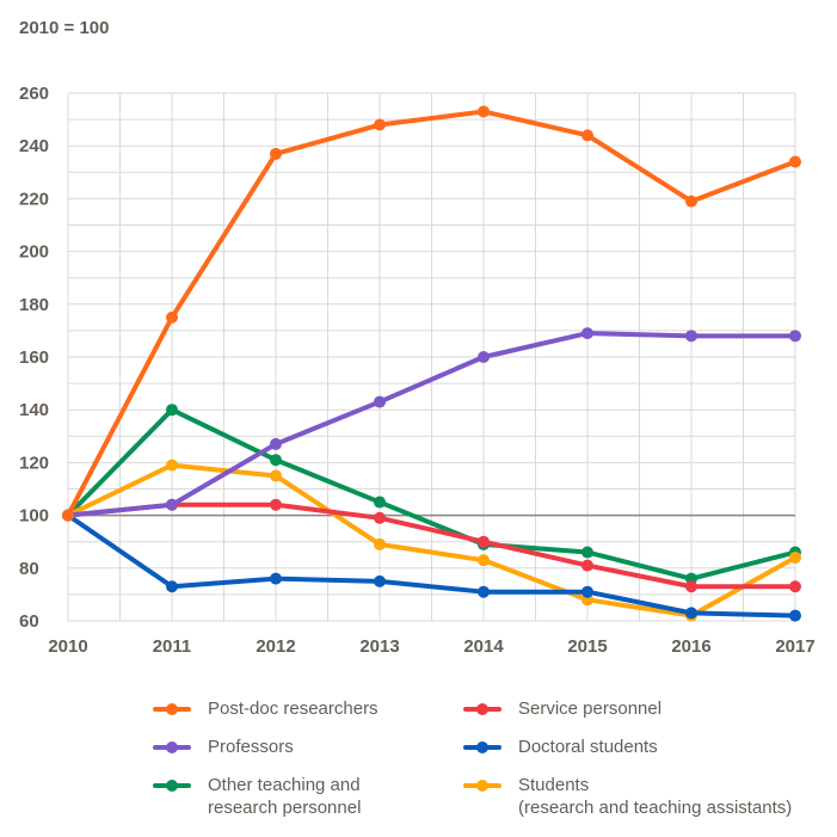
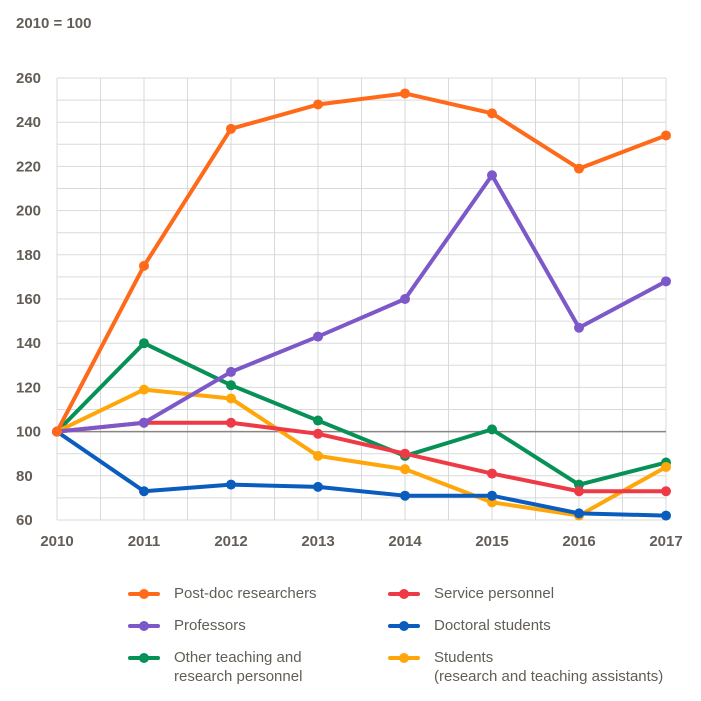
Professors/2015: 169 -> 216
Other teaching and research personnel/2015: 86 -> 101
Professors/2016: 168 -> 147
